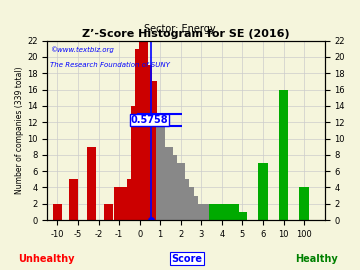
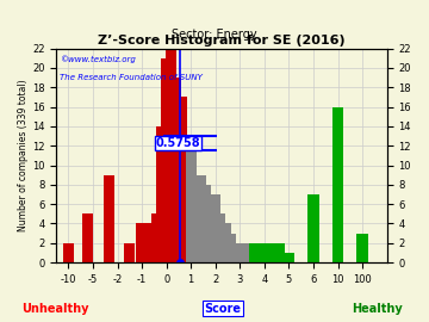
100: 4 -> 3
